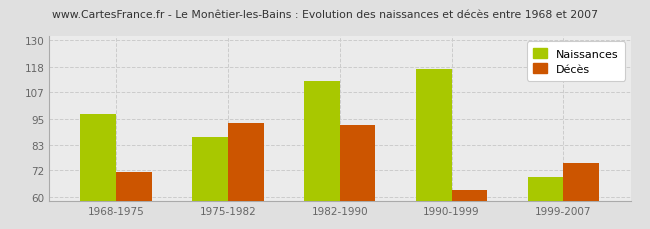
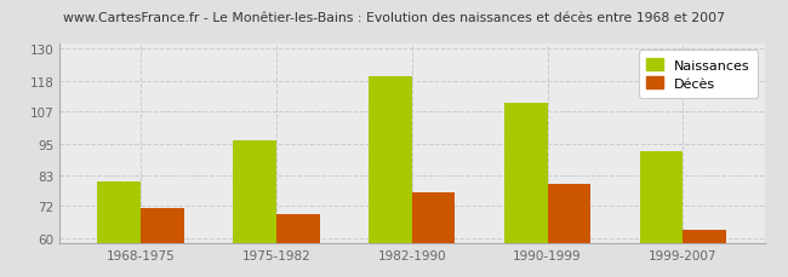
Naissances/1968-1975: 97 -> 81
Naissances/1975-1982: 87 -> 96
Décès/1975-1982: 93 -> 69
Naissances/1982-1990: 112 -> 120
Décès/1982-1990: 92 -> 77
Naissances/1990-1999: 117 -> 110
Décès/1990-1999: 63 -> 80
Naissances/1999-2007: 69 -> 92
Décès/1999-2007: 75 -> 63
